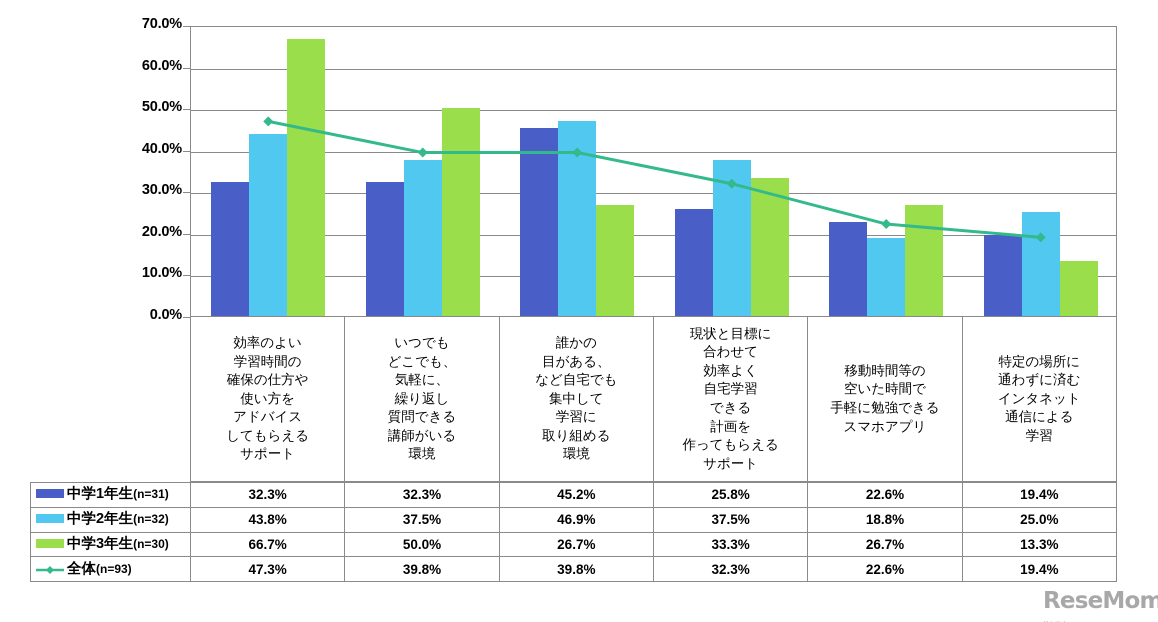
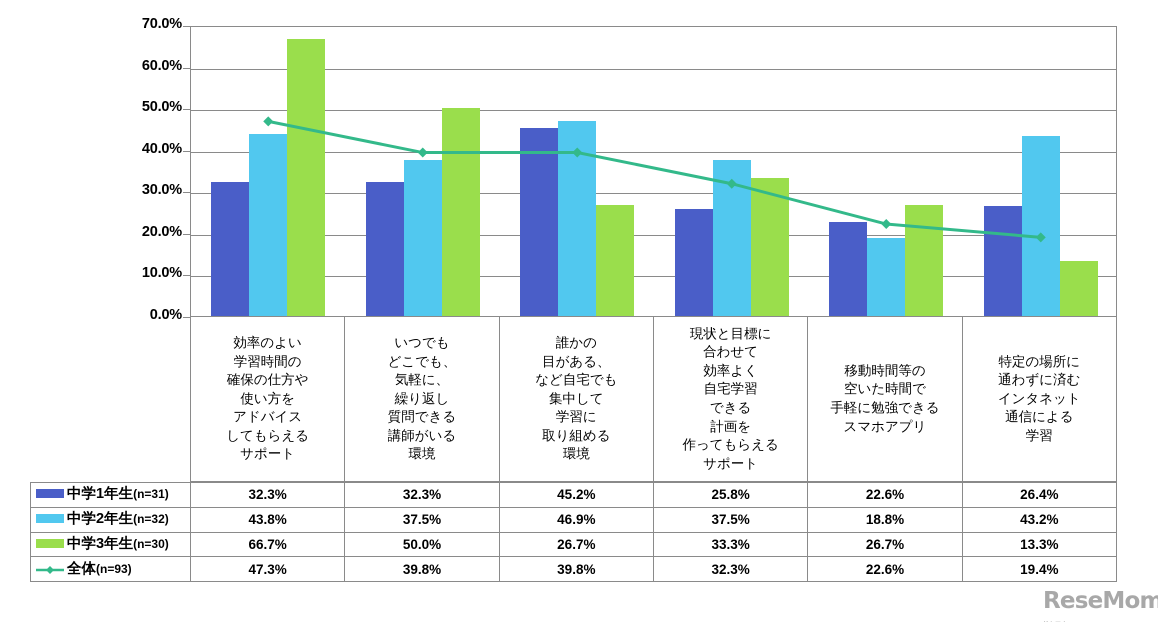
中学1年生(n=31)/特定の場所に 通わずに済む インタネット 通信による 学習: 19.4% -> 26.4%
中学2年生(n=32)/特定の場所に 通わずに済む インタネット 通信による 学習: 25.0% -> 43.2%
